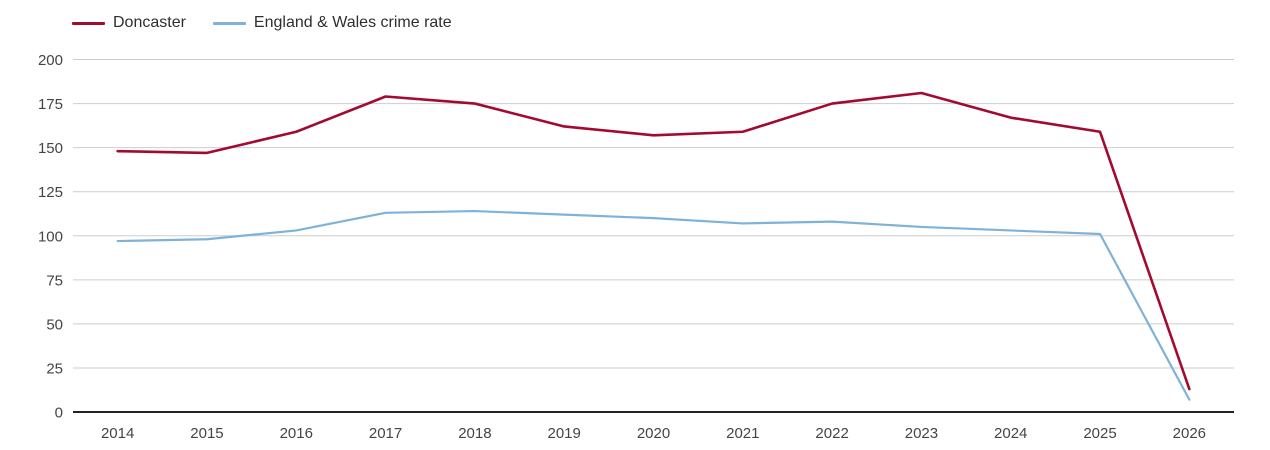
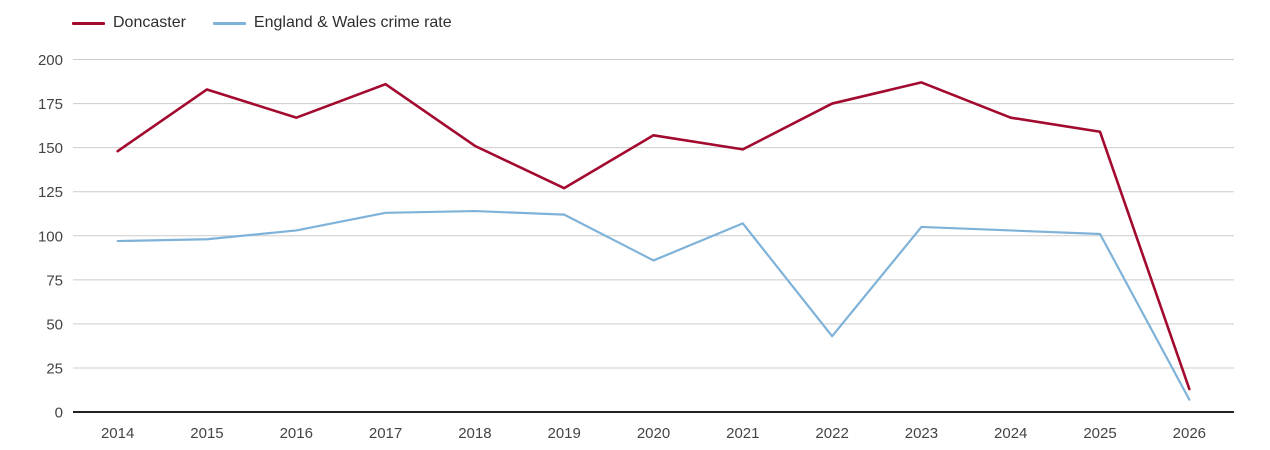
Doncaster/2015: 147 -> 183
Doncaster/2016: 159 -> 167
Doncaster/2017: 179 -> 186
Doncaster/2018: 175 -> 151
Doncaster/2019: 162 -> 127
England & Wales crime rate/2020: 110 -> 86
Doncaster/2021: 159 -> 149
England & Wales crime rate/2022: 108 -> 43
Doncaster/2023: 181 -> 187
